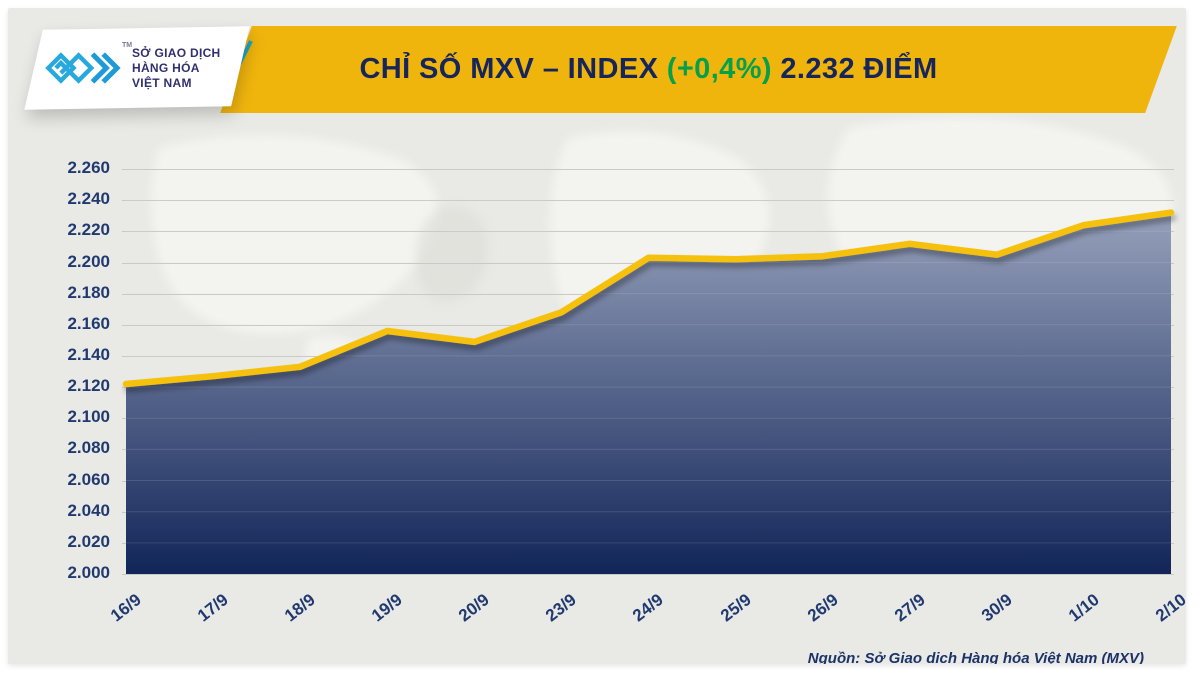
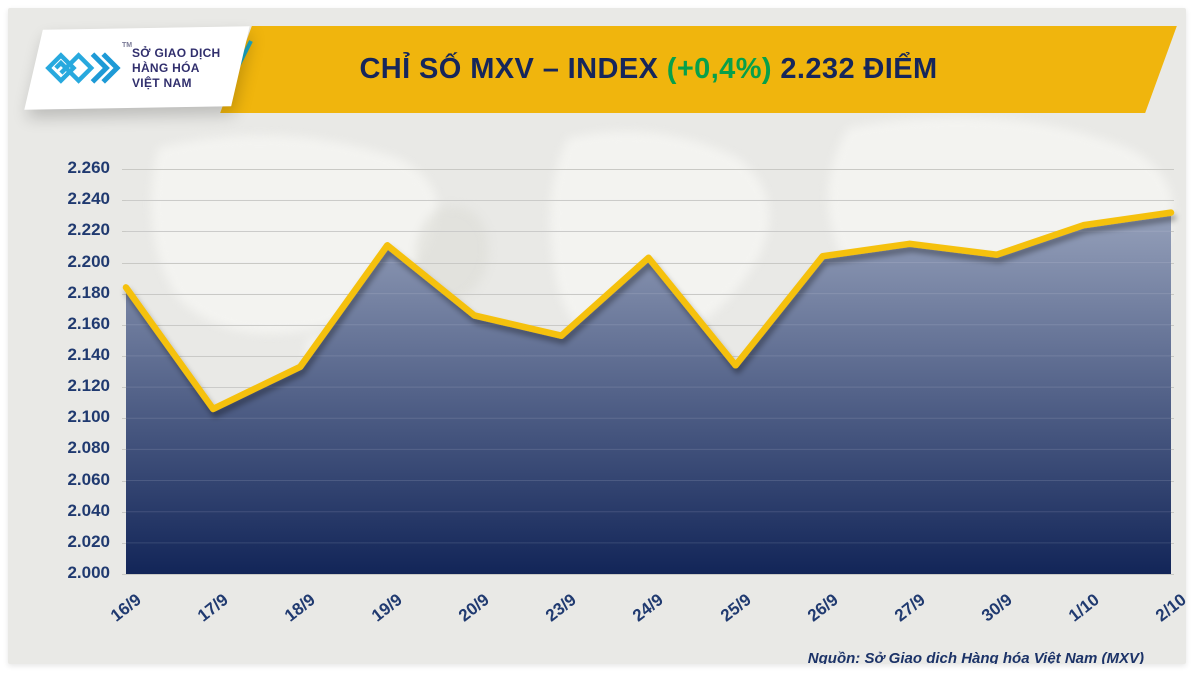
16/9: 2122 -> 2184
17/9: 2127 -> 2106
19/9: 2156 -> 2211
20/9: 2149 -> 2166
23/9: 2168 -> 2153
25/9: 2202 -> 2134
